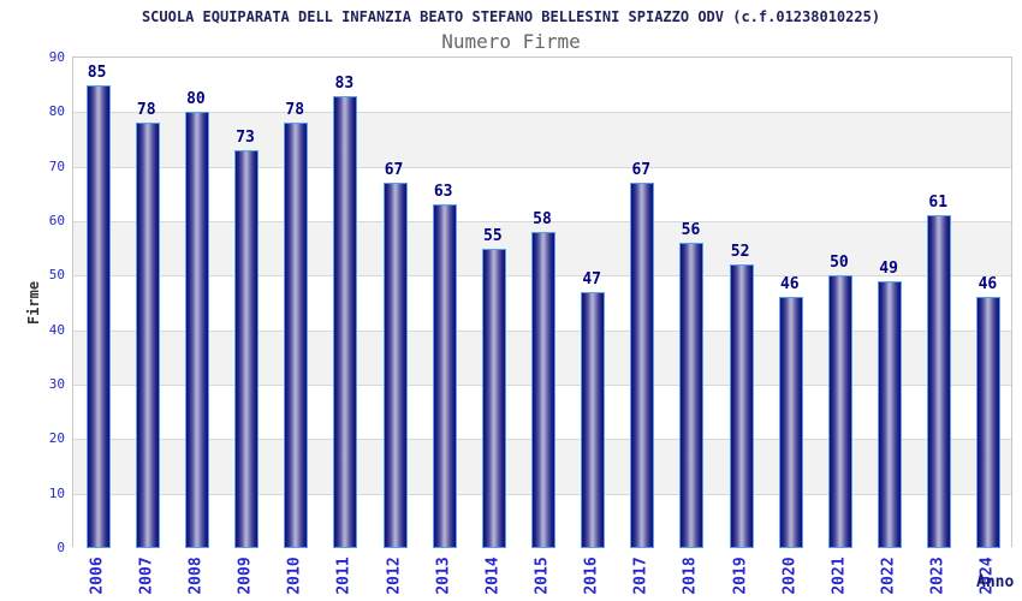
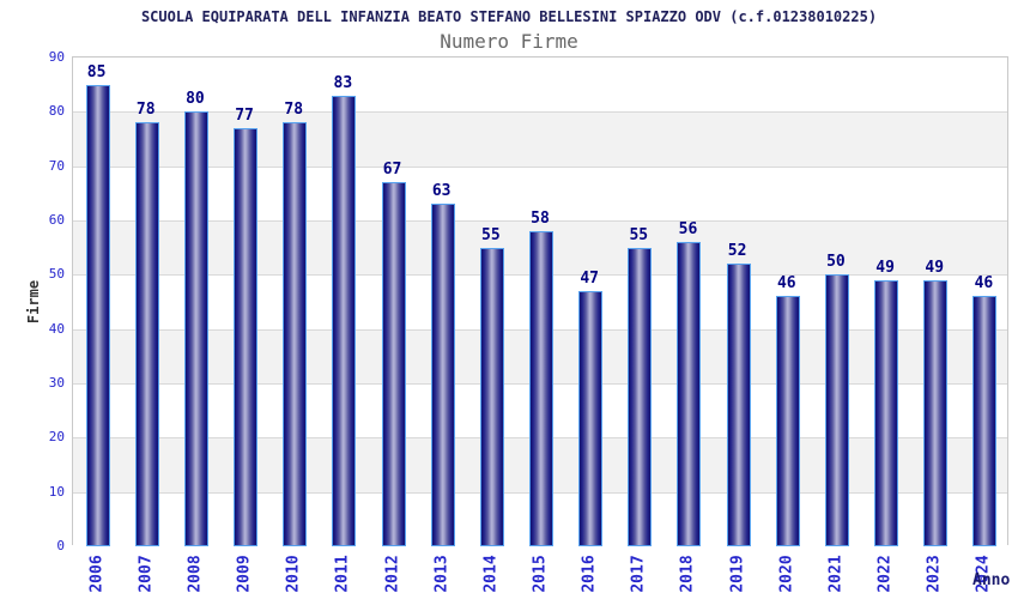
2009: 73 -> 77
2017: 67 -> 55
2023: 61 -> 49
